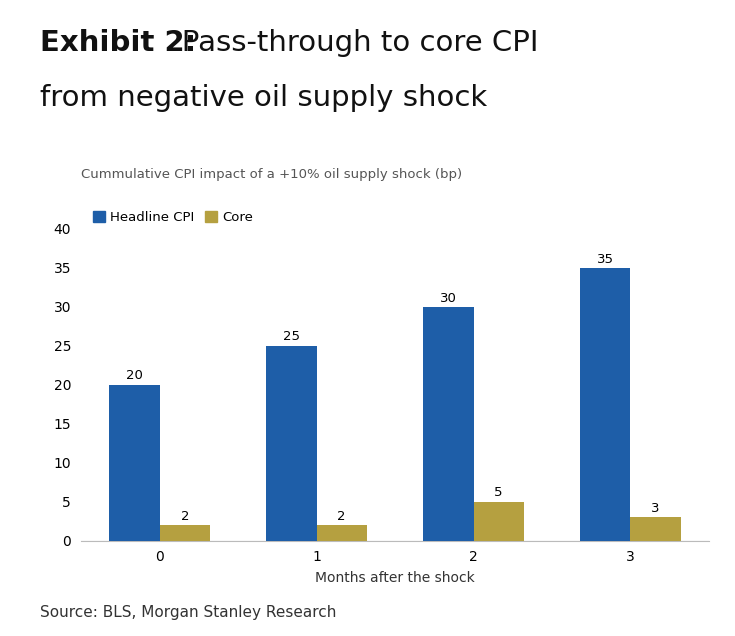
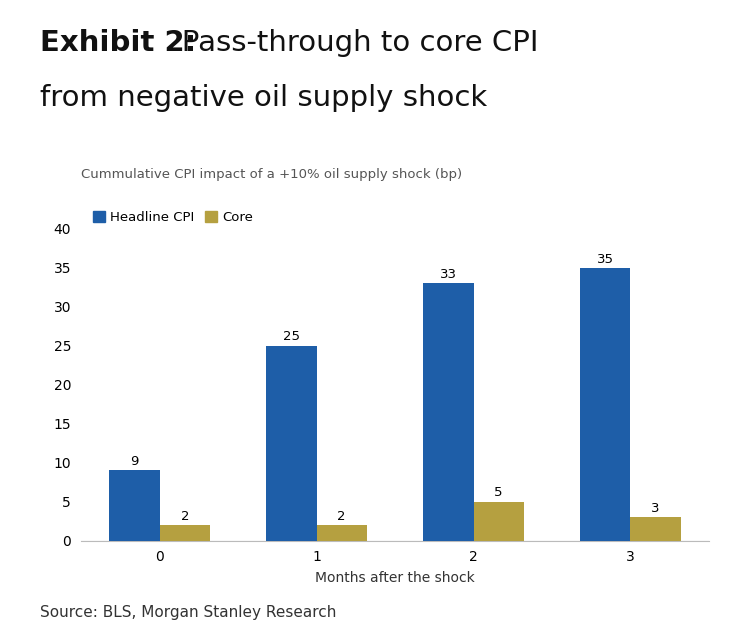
Headline CPI/0: 20 -> 9
Headline CPI/2: 30 -> 33
